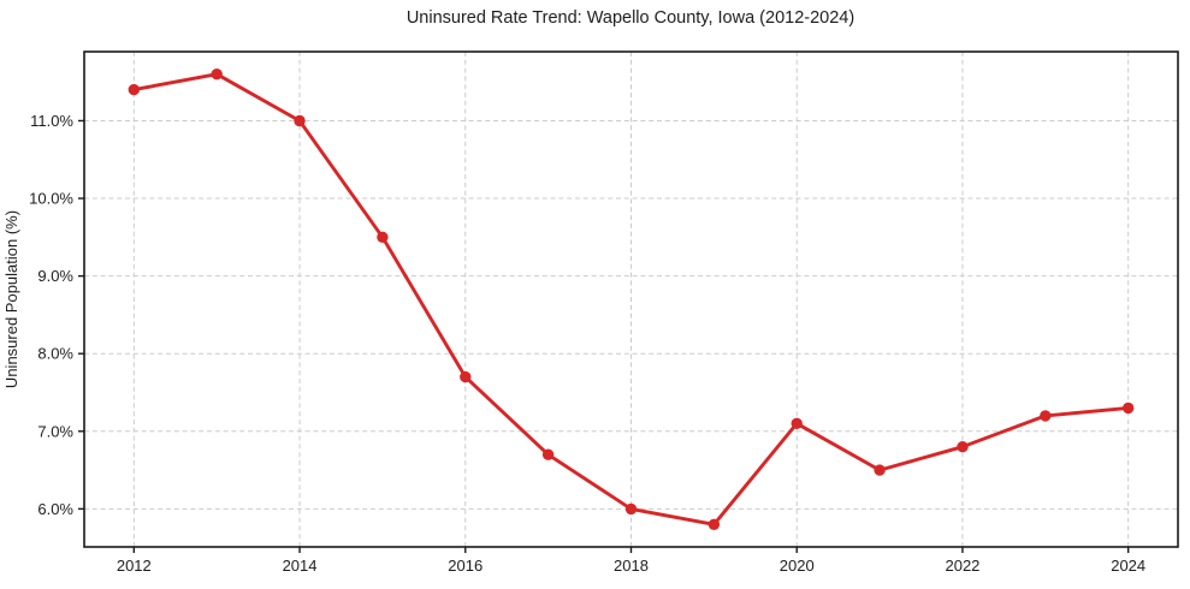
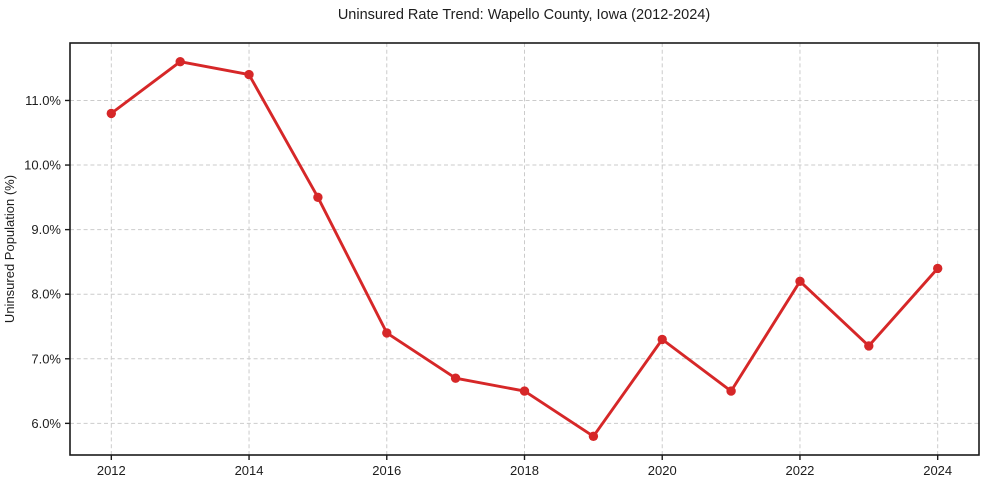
2012: 11.4% -> 10.8%
2014: 11.0% -> 11.4%
2016: 7.7% -> 7.4%
2018: 6.0% -> 6.5%
2020: 7.1% -> 7.3%
2022: 6.8% -> 8.2%
2024: 7.3% -> 8.4%
